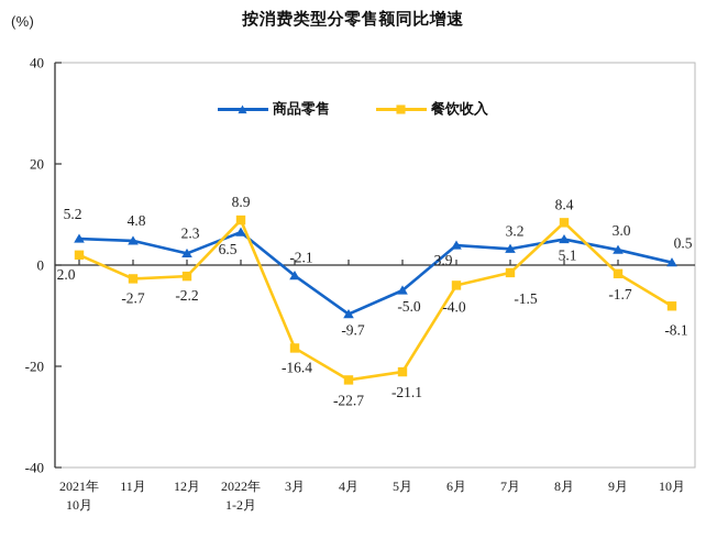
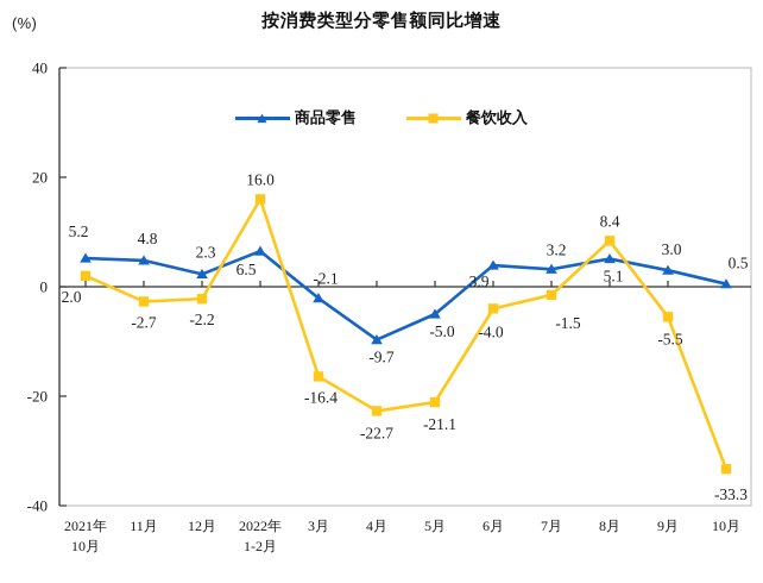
餐饮收入/2022年 1-2月: 8.9 -> 16.0
餐饮收入/9月: -1.7 -> -5.5
餐饮收入/10月: -8.1 -> -33.3
